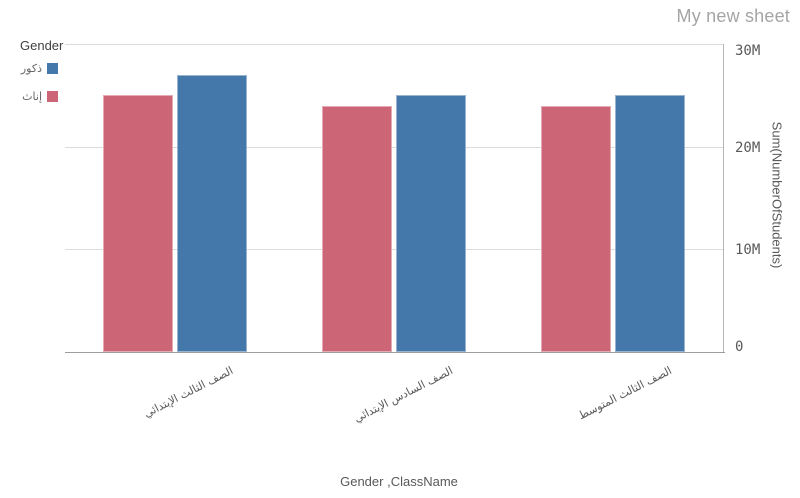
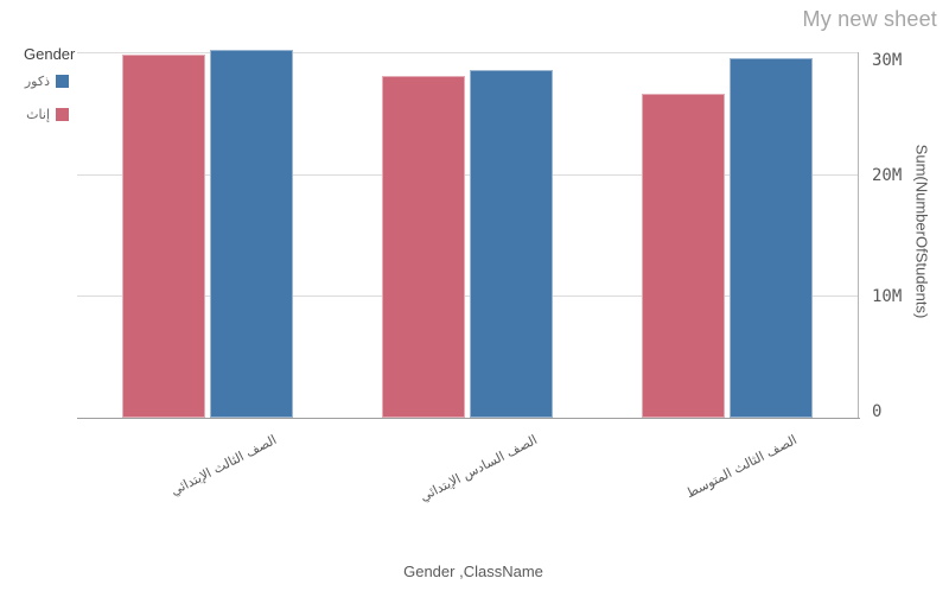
ذكور/الصف الثالث الإبتدائي: 27M -> 30M
إناث/الصف الثالث الإبتدائي: 25M -> 30M
ذكور/الصف السادس الإبتدائي: 25M -> 28M
إناث/الصف السادس الإبتدائي: 24M -> 28M
ذكور/الصف الثالث المتوسط: 25M -> 30M
إناث/الصف الثالث المتوسط: 24M -> 27M
